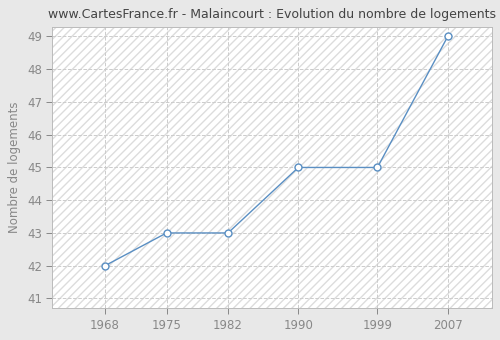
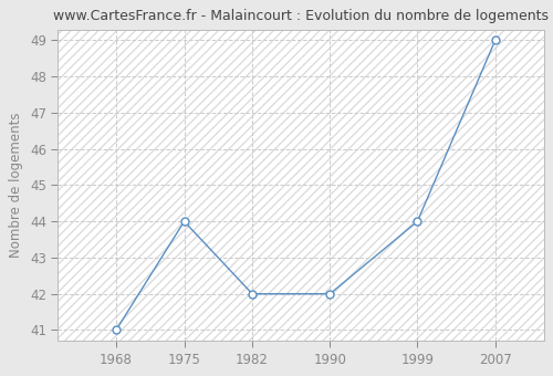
1968: 42 -> 41
1975: 43 -> 44
1982: 43 -> 42
1990: 45 -> 42
1999: 45 -> 44
